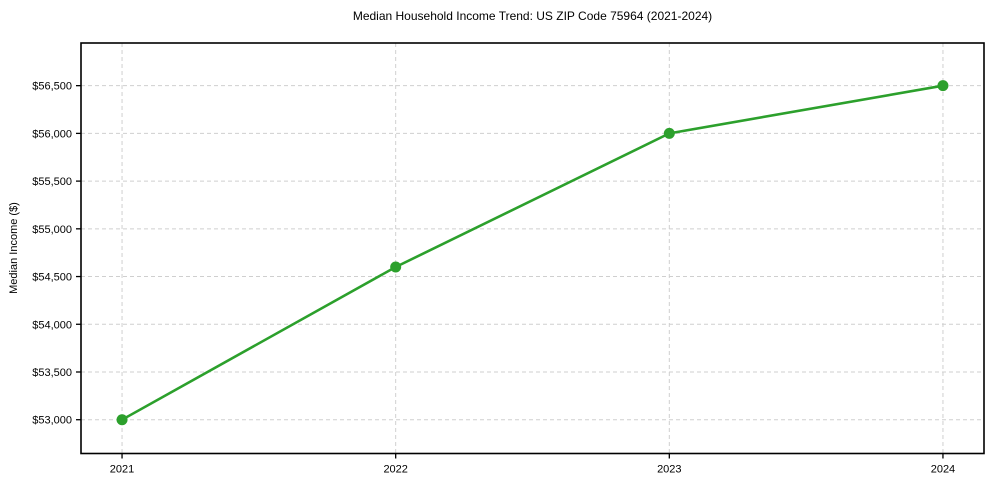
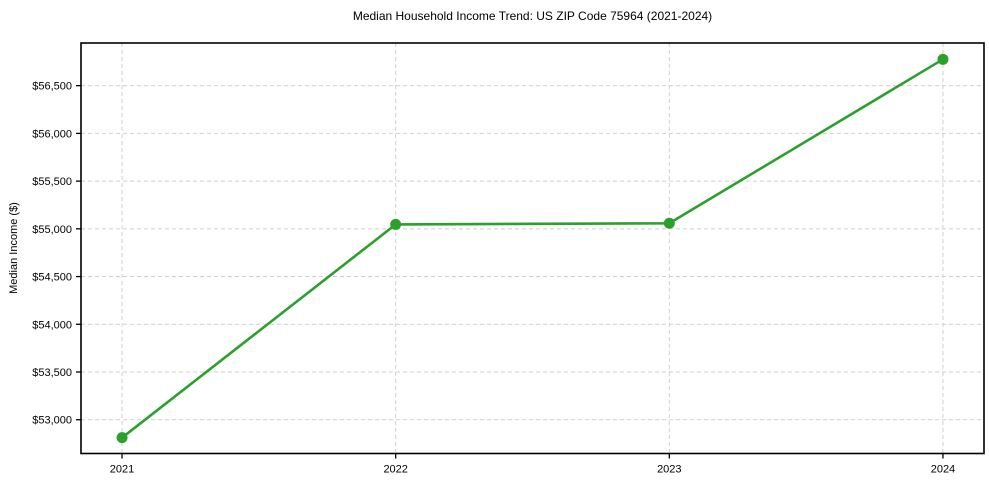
2021: $53000 -> $52800
2022: $54600 -> $55000
2023: $56000 -> $55100
2024: $56500 -> $56800
